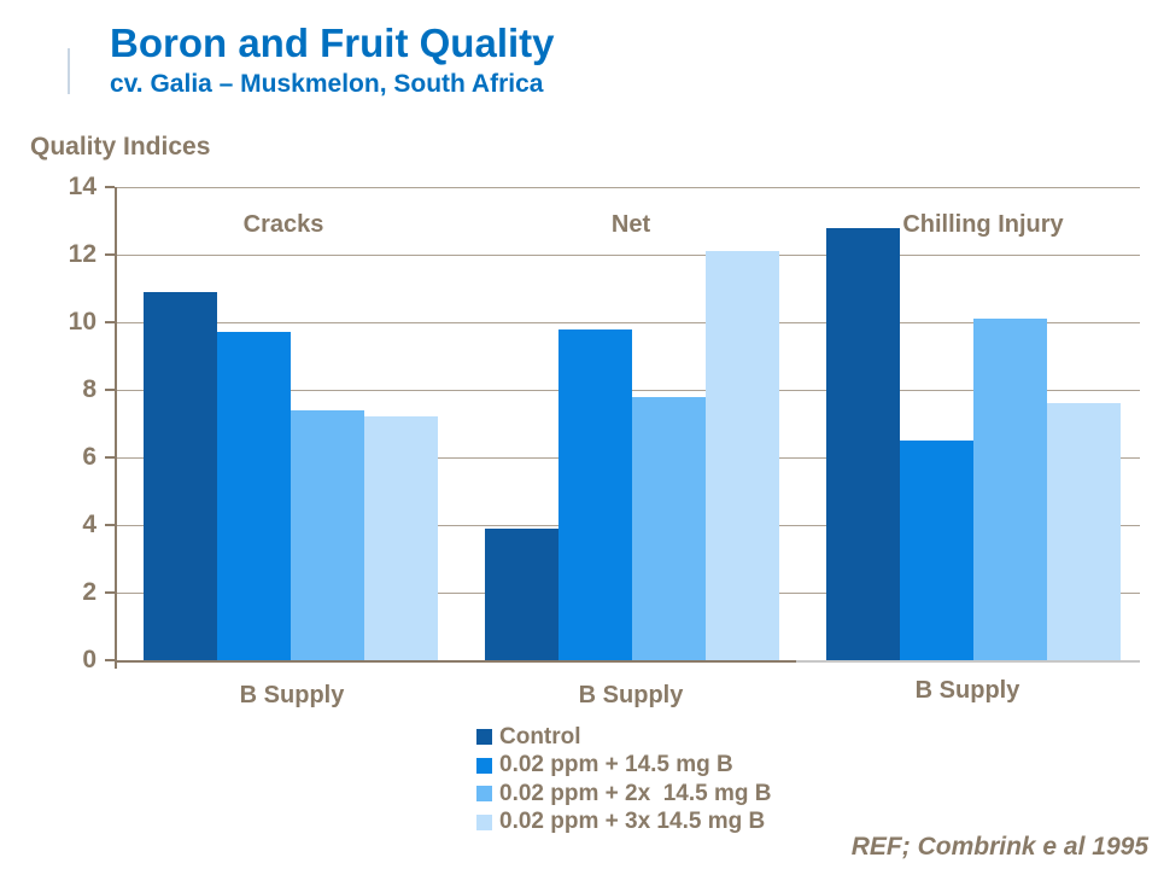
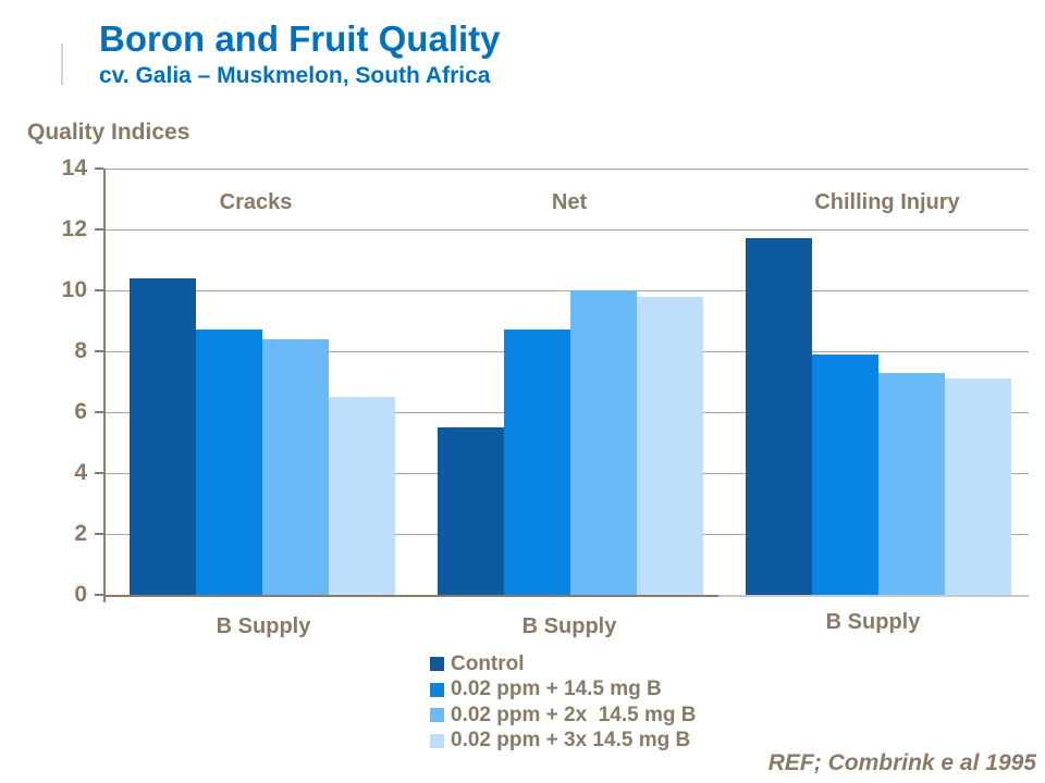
Control/Cracks: 10.9 -> 10.4
0.02 ppm + 14.5 mg B/Cracks: 9.7 -> 8.7
0.02 ppm + 2x 14.5 mg B/Cracks: 7.4 -> 8.4
0.02 ppm + 3x 14.5 mg B/Cracks: 7.2 -> 6.5
Control/Net: 3.9 -> 5.5
0.02 ppm + 14.5 mg B/Net: 9.8 -> 8.7
0.02 ppm + 2x 14.5 mg B/Net: 7.8 -> 10.0
0.02 ppm + 3x 14.5 mg B/Net: 12.1 -> 9.8
Control/Chilling Injury: 12.8 -> 11.7
0.02 ppm + 14.5 mg B/Chilling Injury: 6.5 -> 7.9
0.02 ppm + 2x 14.5 mg B/Chilling Injury: 10.1 -> 7.3
0.02 ppm + 3x 14.5 mg B/Chilling Injury: 7.6 -> 7.1
